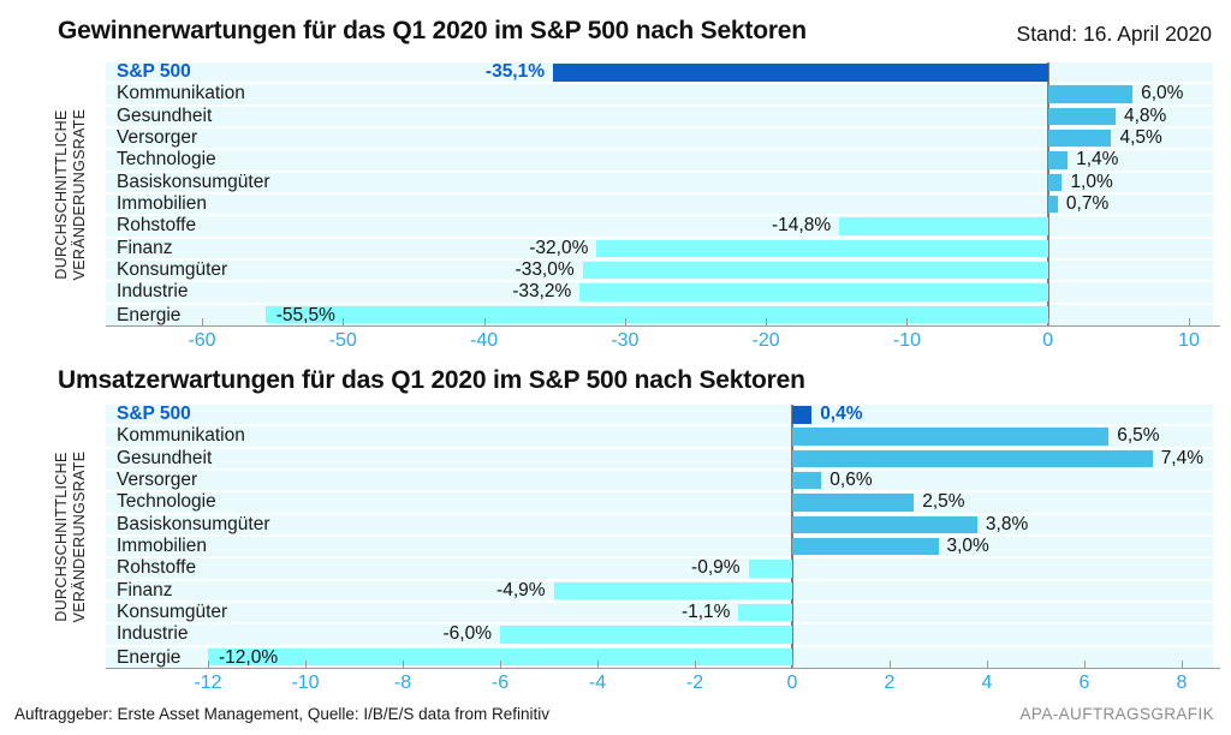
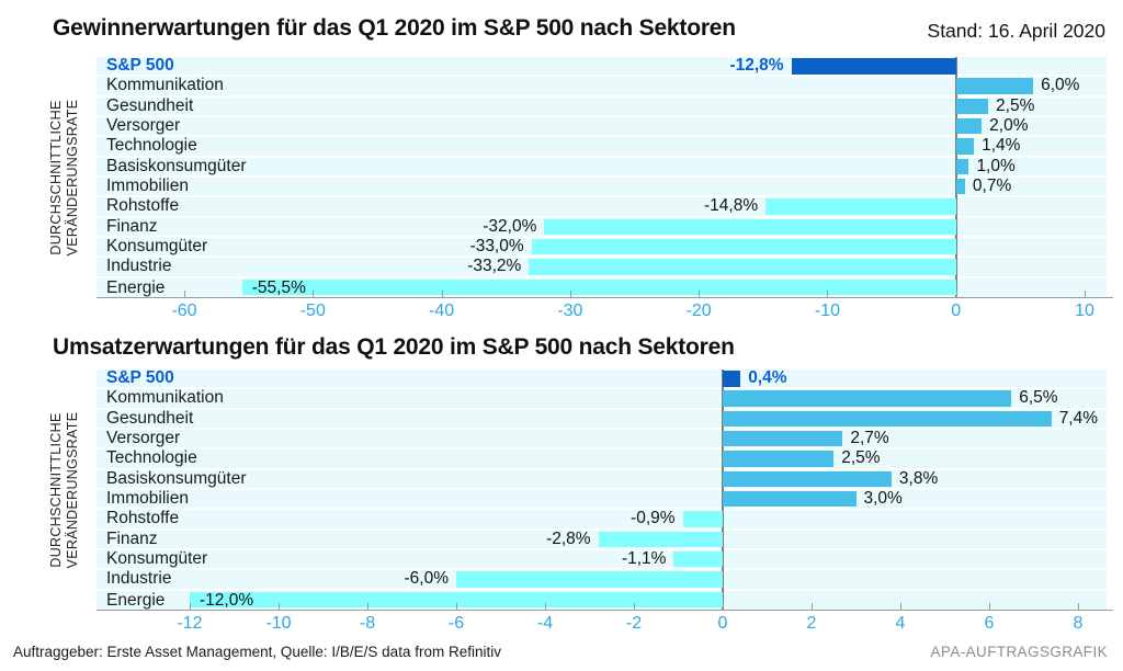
Gewinnerwartungen für das Q1 2020 im S&P 500 nach Sektoren/S&P 500: -35,1% -> -12,8%
Gewinnerwartungen für das Q1 2020 im S&P 500 nach Sektoren/Gesundheit: 4,8% -> 2,5%
Gewinnerwartungen für das Q1 2020 im S&P 500 nach Sektoren/Versorger: 4,5% -> 2,0%
Umsatzerwartungen für das Q1 2020 im S&P 500 nach Sektoren/Versorger: 0,6% -> 2,7%
Umsatzerwartungen für das Q1 2020 im S&P 500 nach Sektoren/Finanz: -4,9% -> -2,8%
